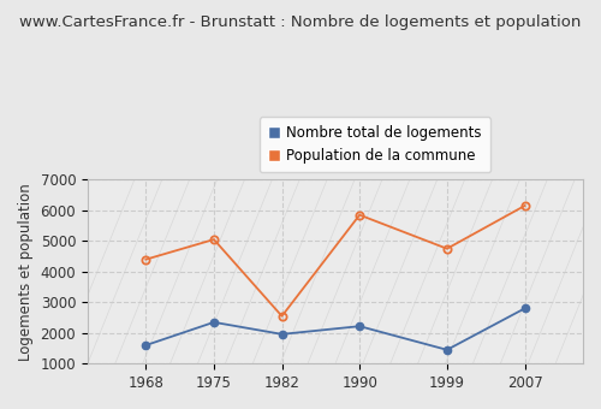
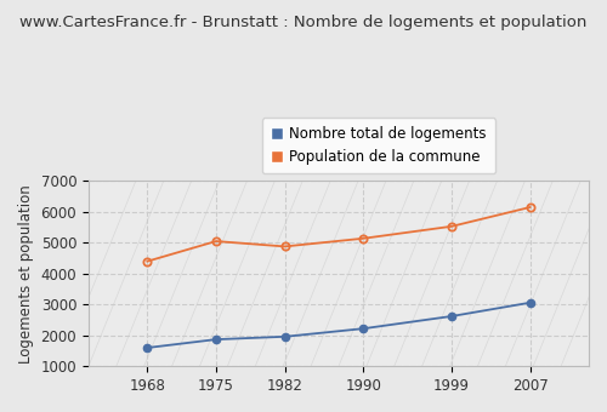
Nombre total de logements/1975: 2350 -> 1870
Population de la commune/1982: 2550 -> 4880
Population de la commune/1990: 5850 -> 5140
Nombre total de logements/1999: 1450 -> 2620
Population de la commune/1999: 4750 -> 5530
Nombre total de logements/2007: 2800 -> 3060
